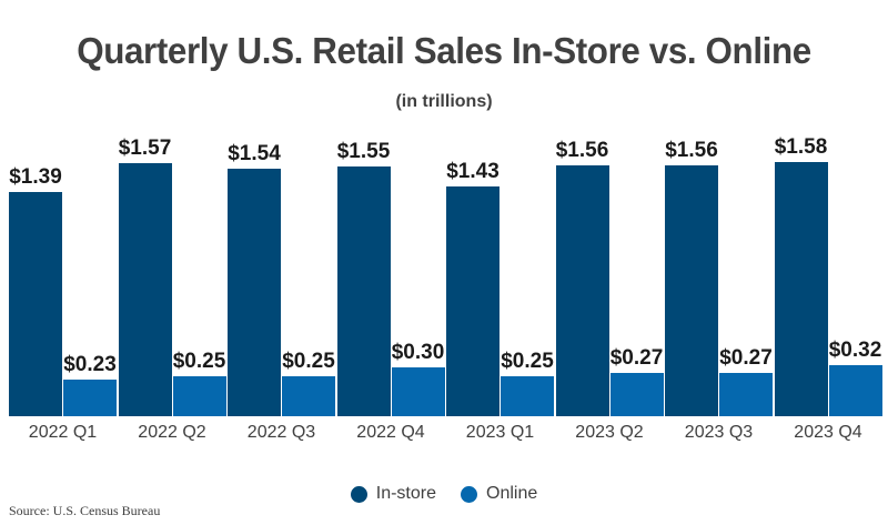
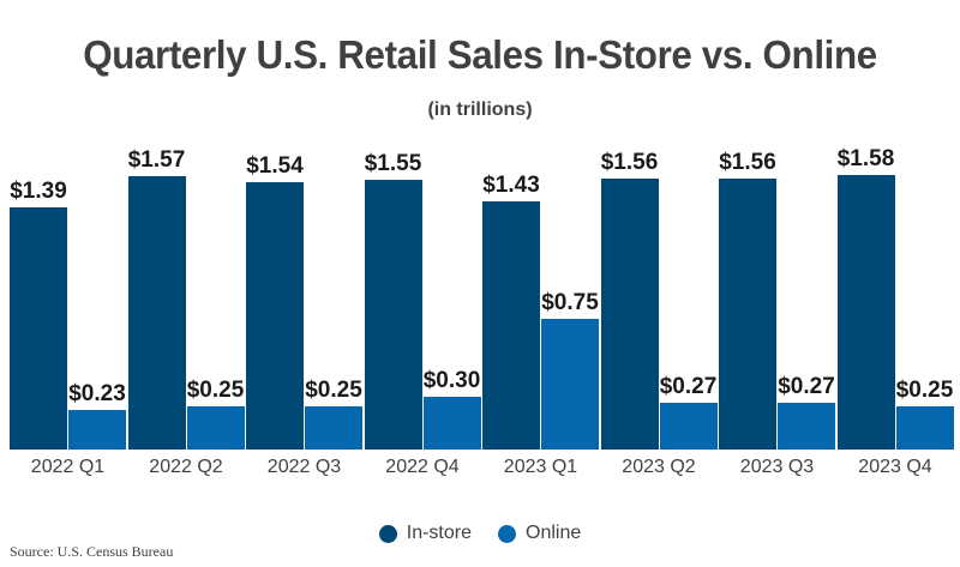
Online/2023 Q1: $0.25 -> $0.75
Online/2023 Q4: $0.32 -> $0.25
